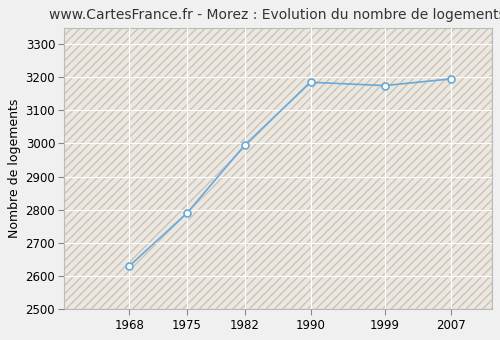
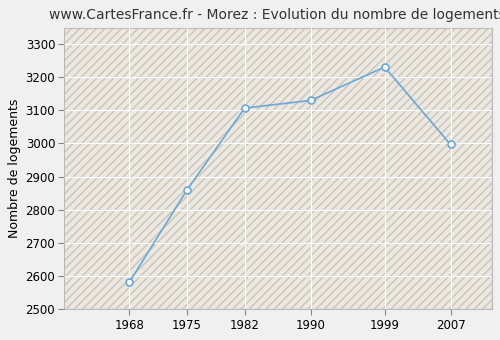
1968: 2630 -> 2581
1975: 2790 -> 2860
1982: 2995 -> 3107
1990: 3185 -> 3130
1999: 3175 -> 3231
2007: 3195 -> 2997
